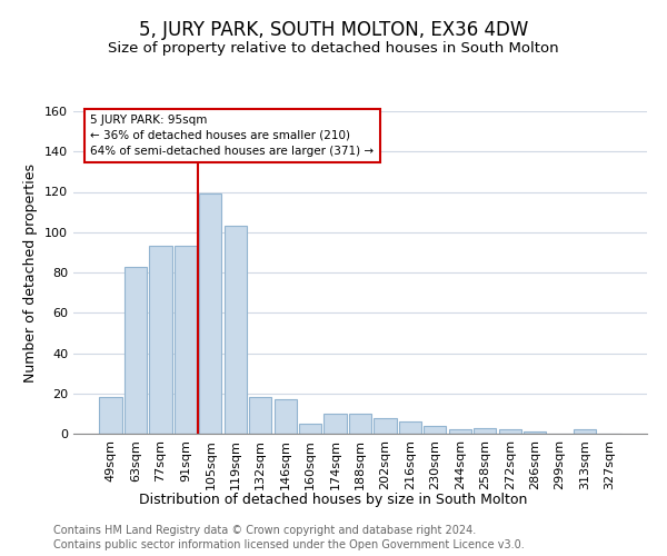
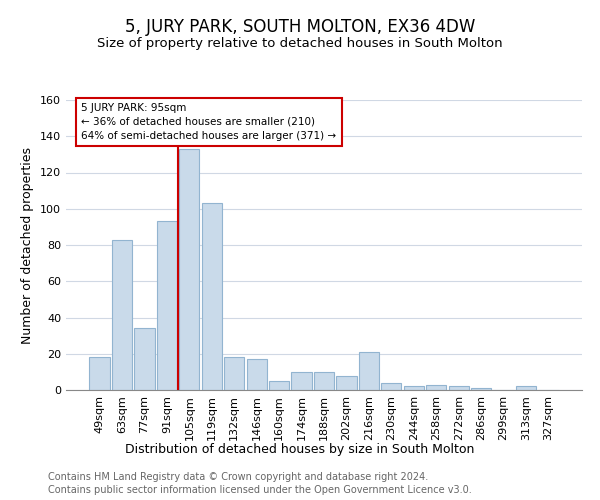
77sqm: 93 -> 34
105sqm: 119 -> 133
216sqm: 6 -> 21
